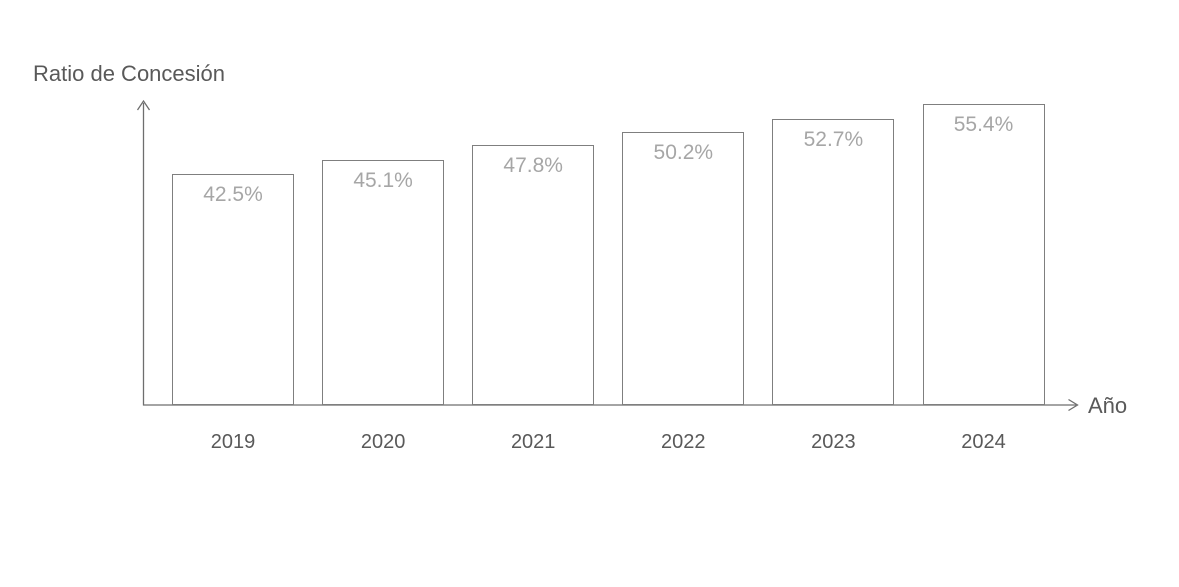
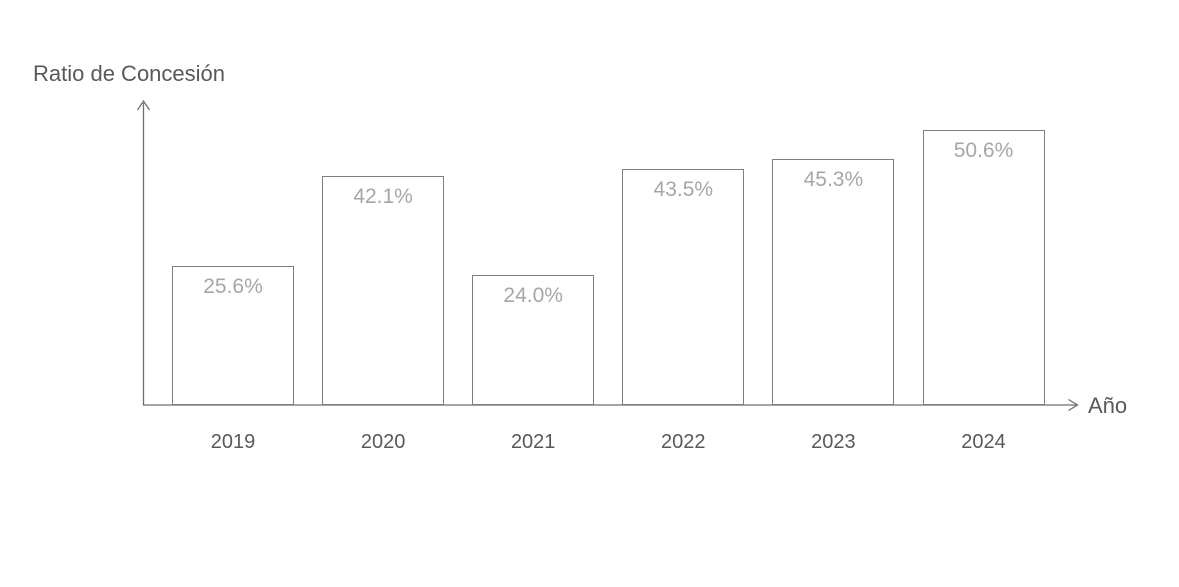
2019: 42.5% -> 25.6%
2020: 45.1% -> 42.1%
2021: 47.8% -> 24.0%
2022: 50.2% -> 43.5%
2023: 52.7% -> 45.3%
2024: 55.4% -> 50.6%
